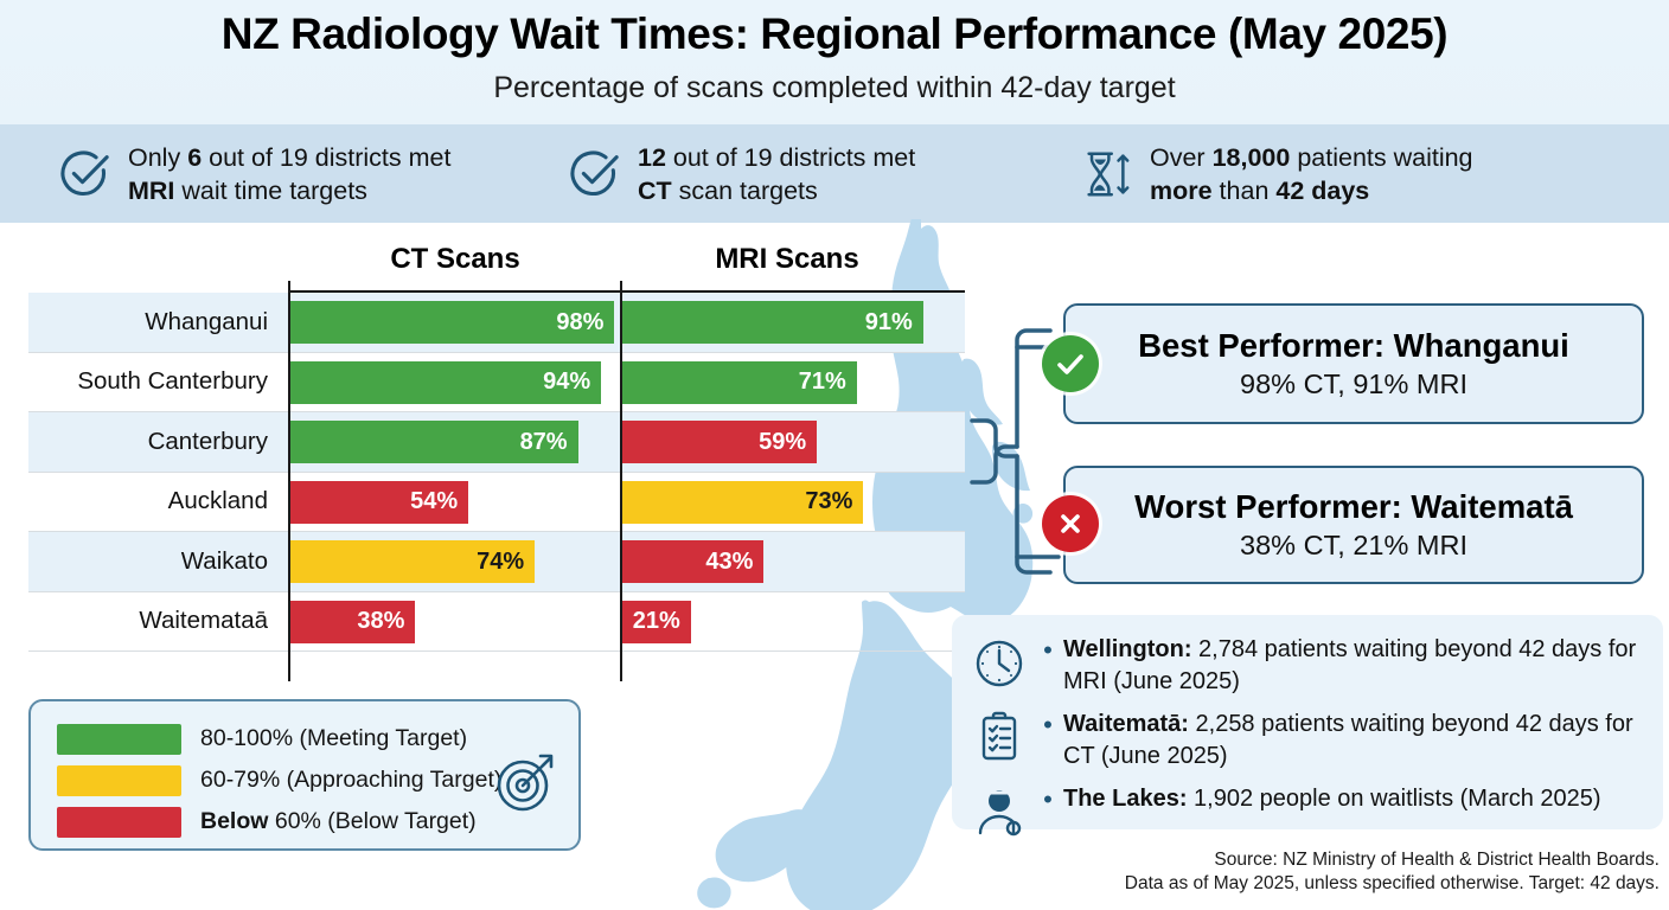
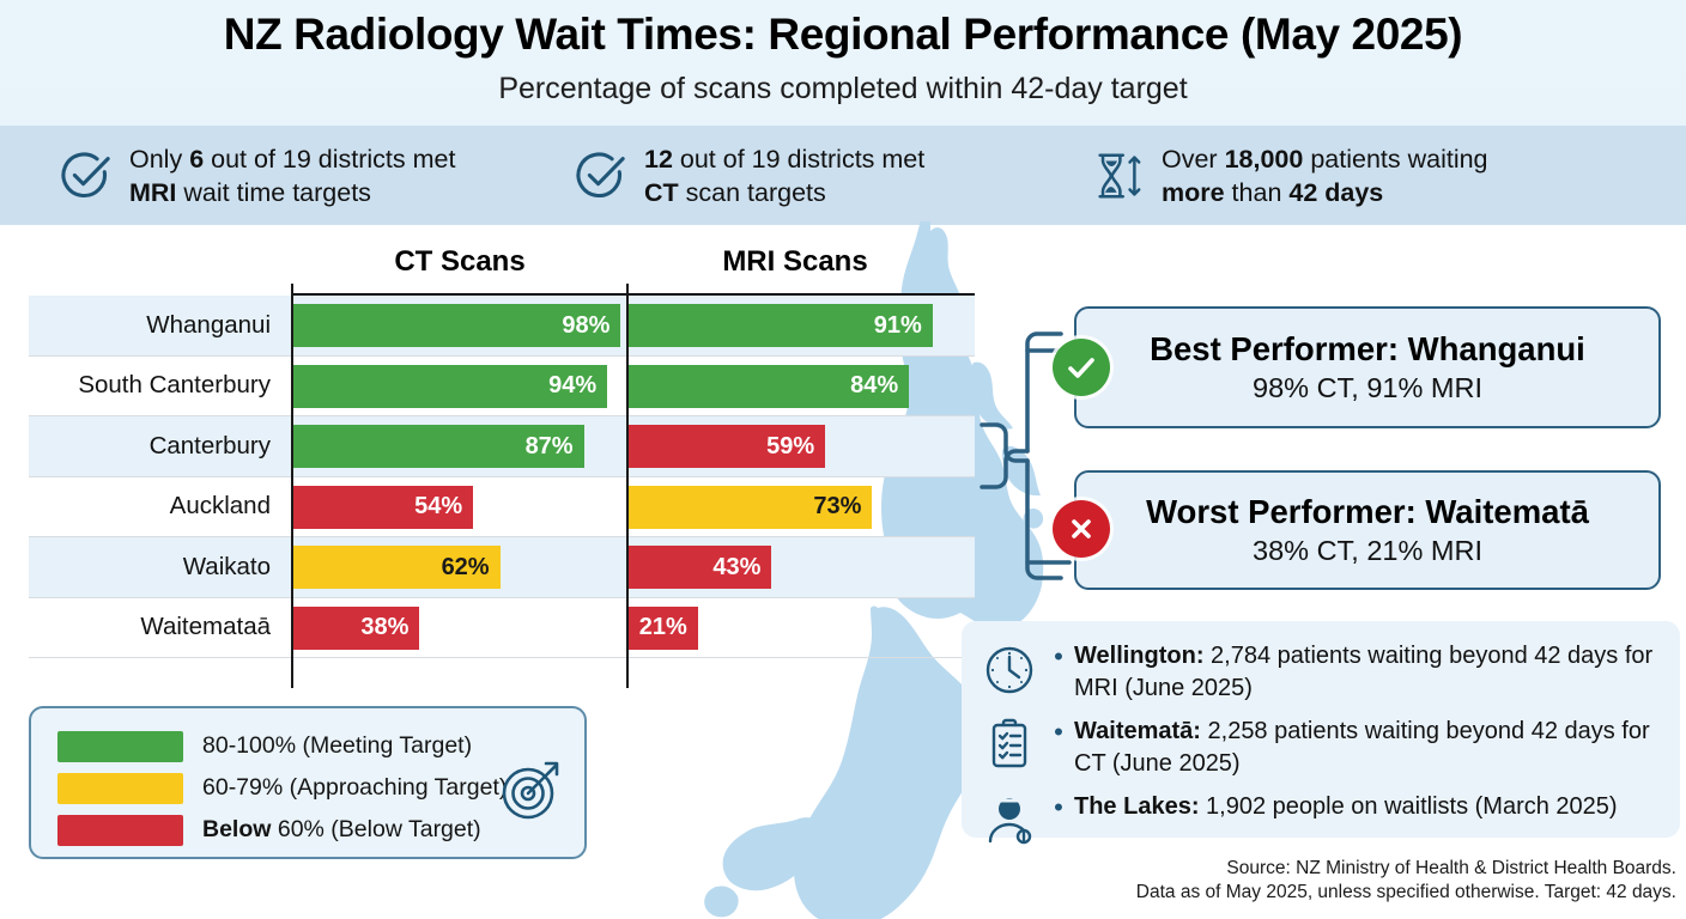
MRI Scans/South Canterbury: 71% -> 84%
CT Scans/Waikato: 74% -> 62%
